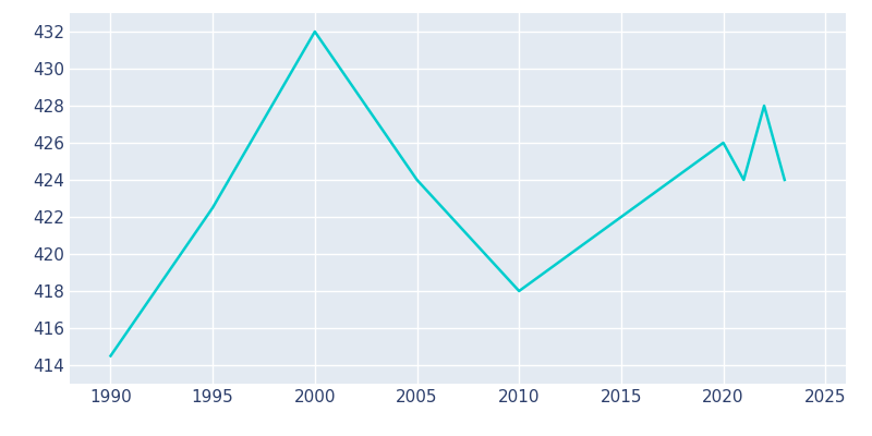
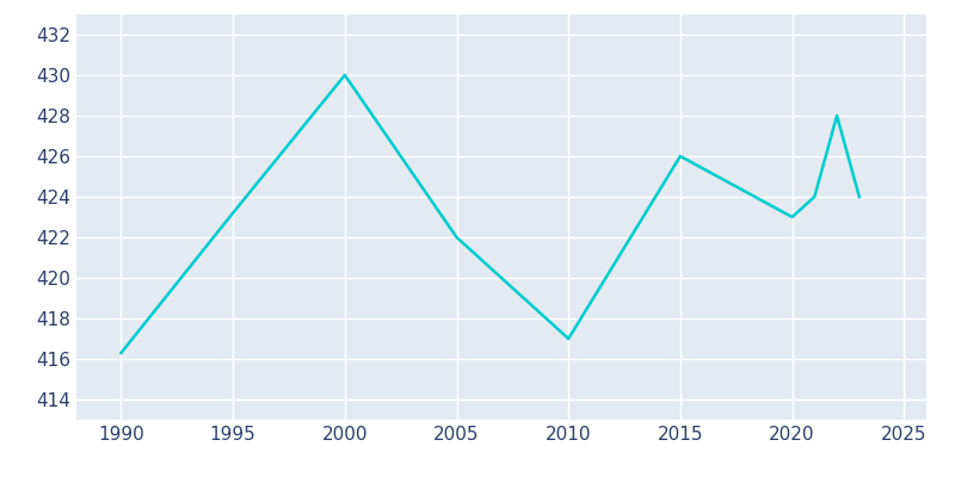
1990: 414.5 -> 416.3
1995: 422.5 -> 423.2
2000: 432.0 -> 430.0
2005: 424.0 -> 422.0
2010: 418.0 -> 417.0
2015: 422.0 -> 426.0
2020: 426.0 -> 423.0
